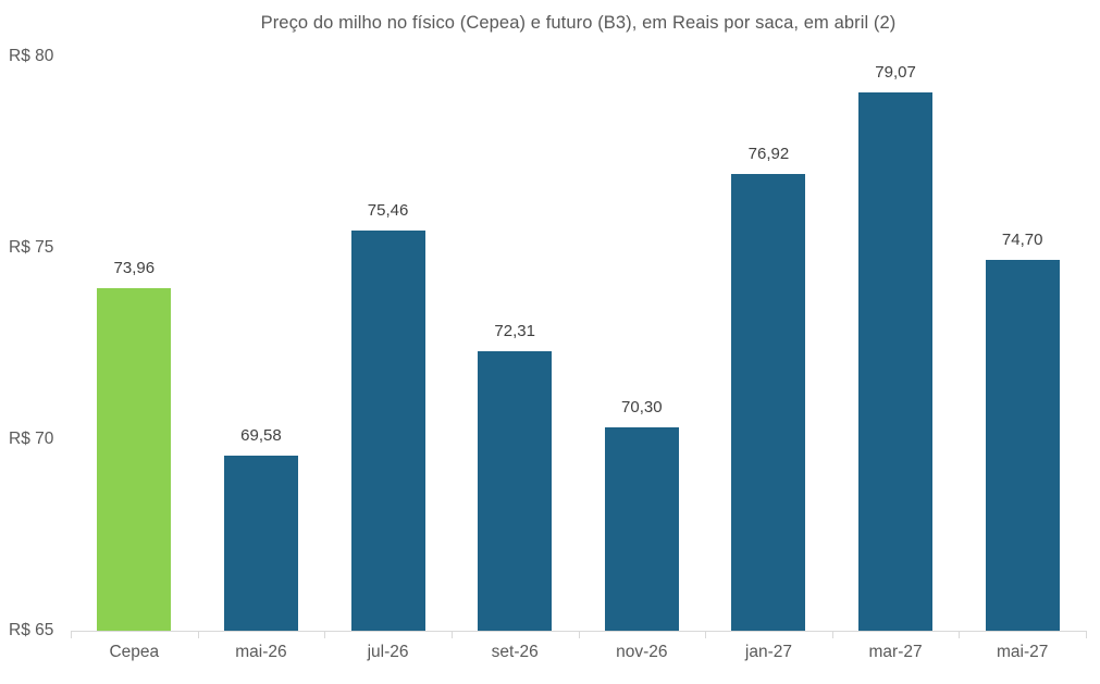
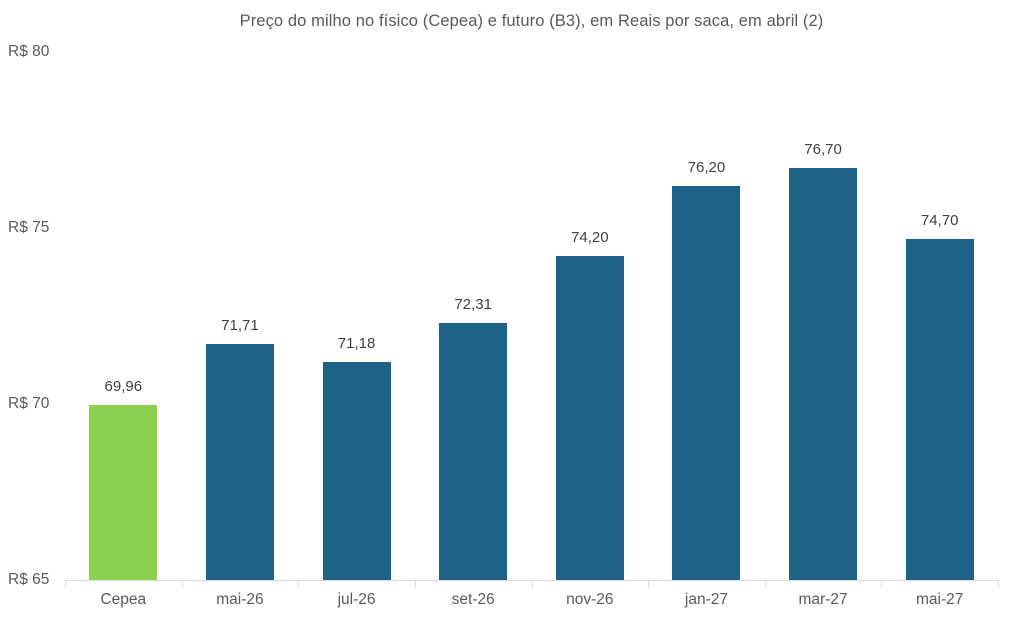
Cepea: 73,96 -> 69,96
mai-26: 69,58 -> 71,71
jul-26: 75,46 -> 71,18
nov-26: 70,30 -> 74,20
jan-27: 76,92 -> 76,20
mar-27: 79,07 -> 76,70
